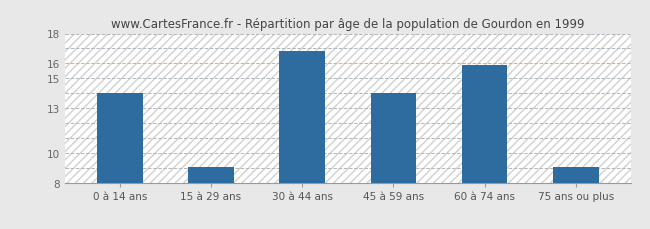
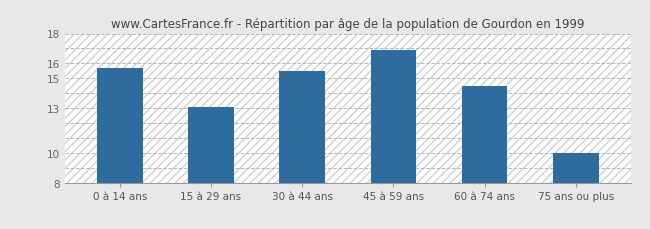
0 à 14 ans: 14.0 -> 15.7
15 à 29 ans: 9.1 -> 13.1
30 à 44 ans: 16.8 -> 15.5
45 à 59 ans: 14.0 -> 16.9
60 à 74 ans: 15.9 -> 14.5
75 ans ou plus: 9.1 -> 10.0
